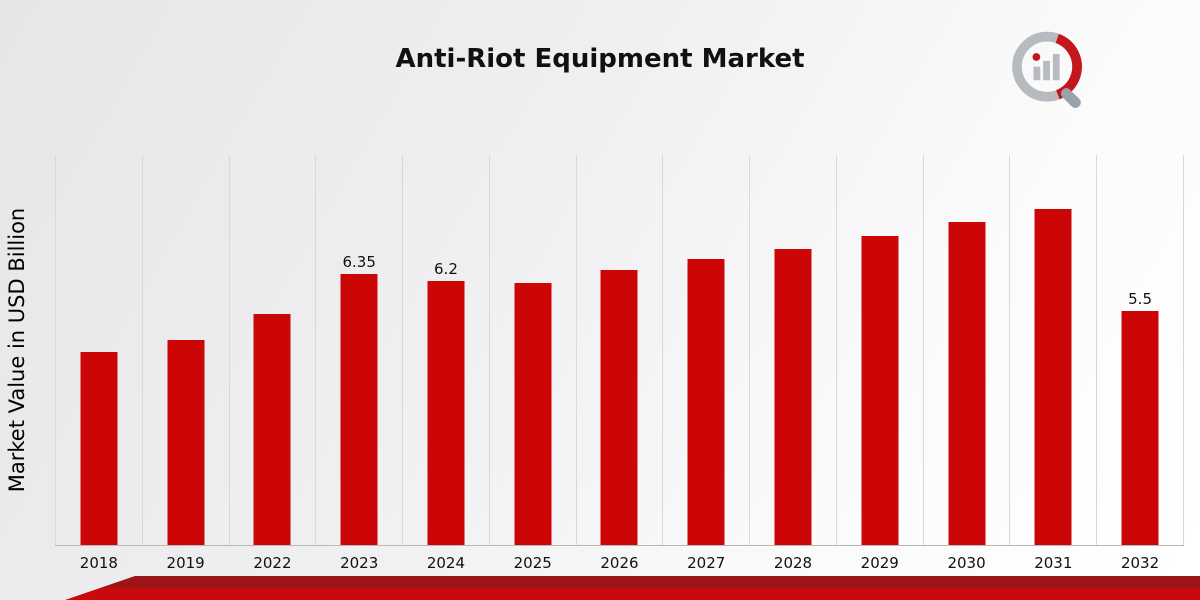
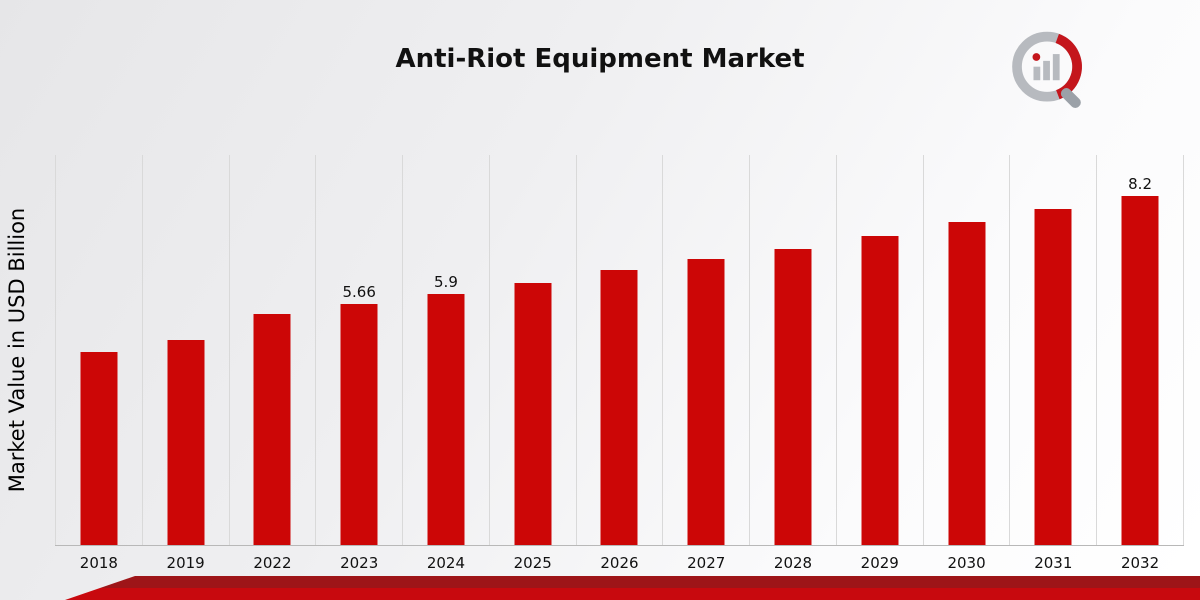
2023: 6.35 -> 5.66
2024: 6.2 -> 5.9
2032: 5.5 -> 8.2
